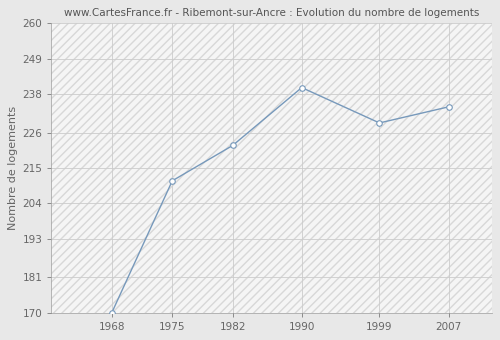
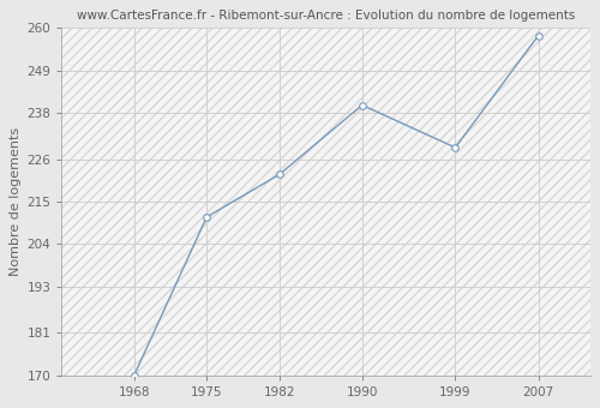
2007: 234 -> 258
